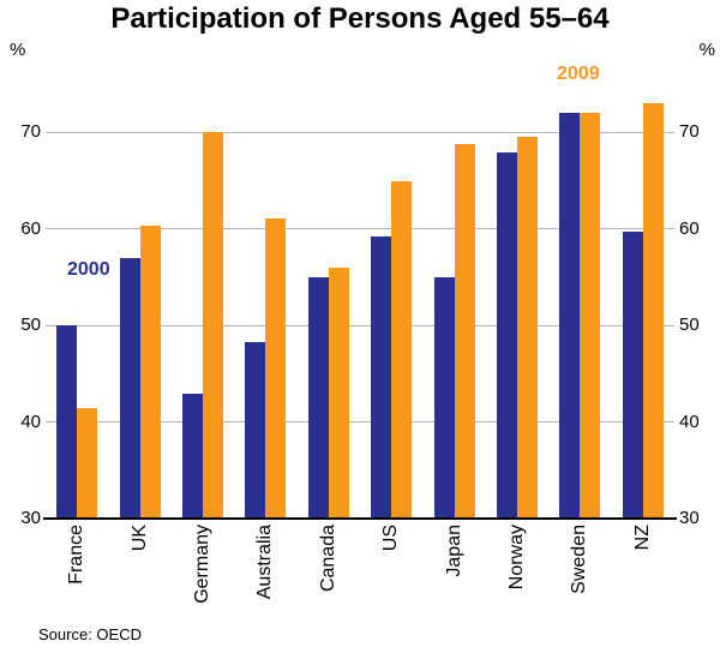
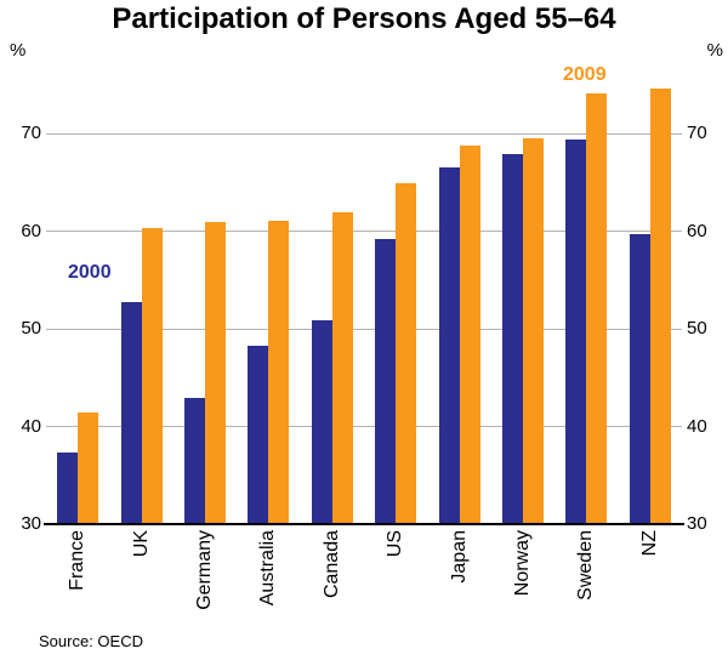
2000/France: 50 -> 37
2000/UK: 57 -> 53
2009/Germany: 70 -> 61
2000/Canada: 55 -> 51
2009/Canada: 56 -> 62
2000/Japan: 55 -> 66
2000/Sweden: 72 -> 69
2009/Sweden: 72 -> 74
2009/NZ: 73 -> 75
